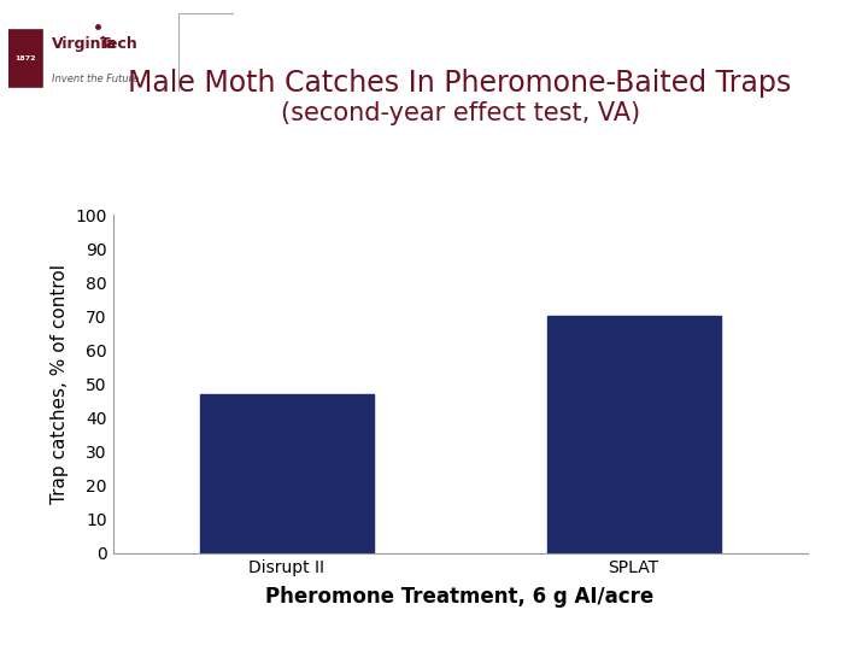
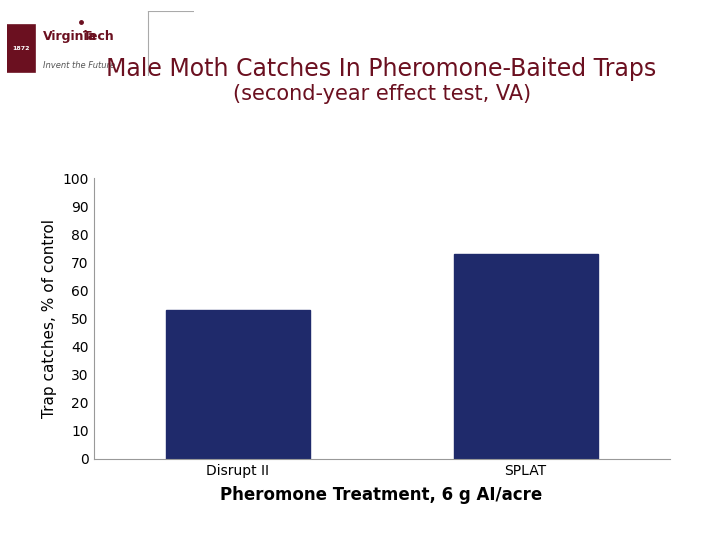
Disrupt II: 47 -> 53
SPLAT: 70 -> 73
